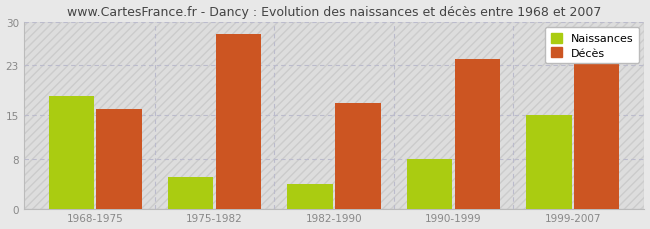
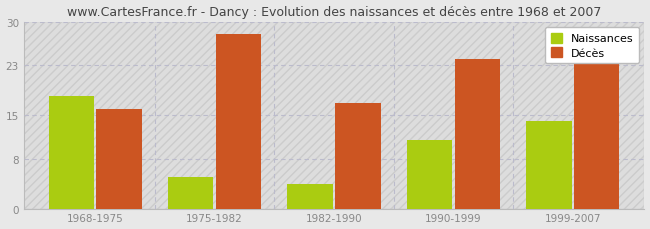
Naissances/1990-1999: 8 -> 11
Naissances/1999-2007: 15 -> 14
